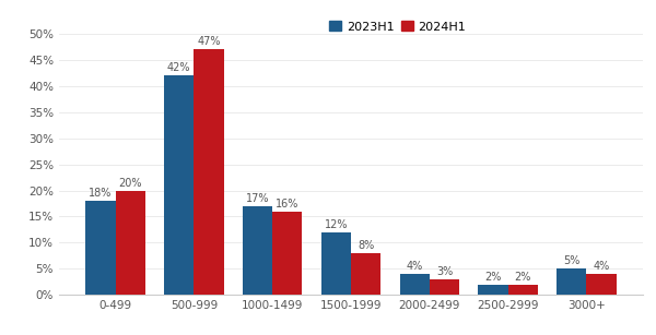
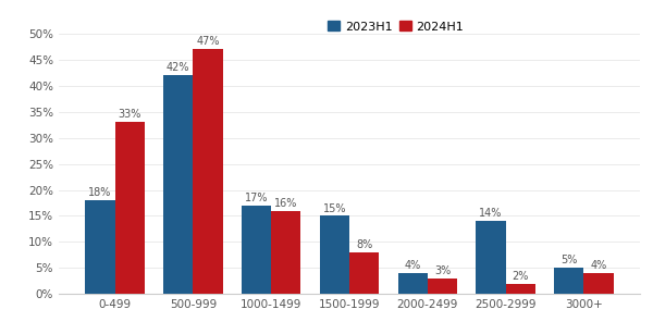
2024H1/0-499: 20% -> 33%
2023H1/1500-1999: 12% -> 15%
2023H1/2500-2999: 2% -> 14%
